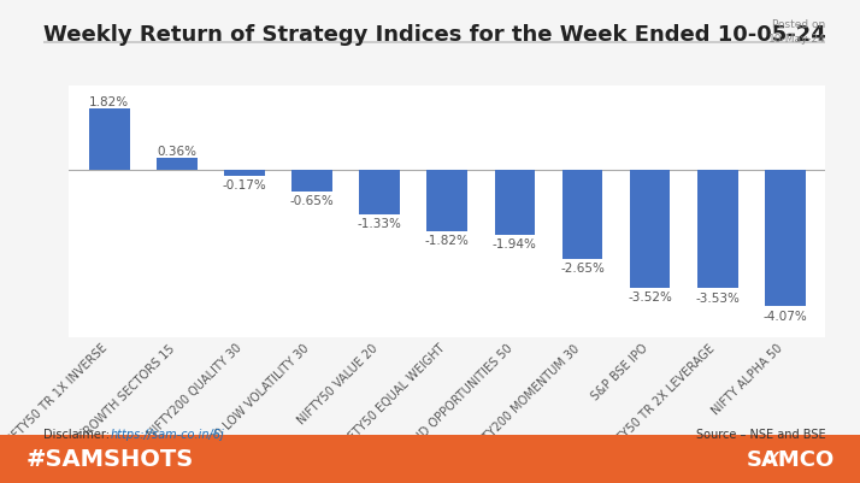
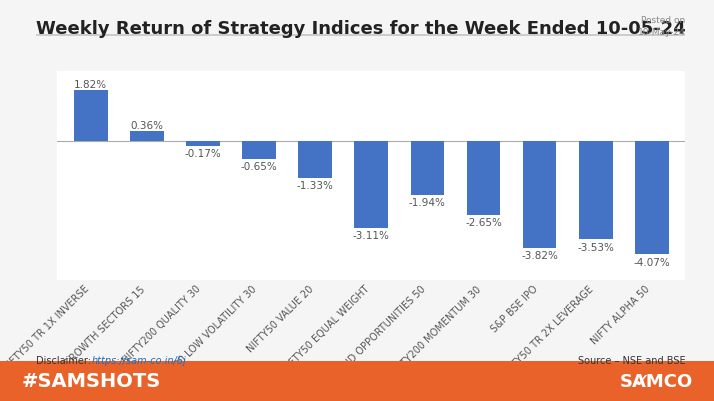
NIFTY50 EQUAL WEIGHT: -1.82% -> -3.11%
S&P BSE IPO: -3.52% -> -3.82%
